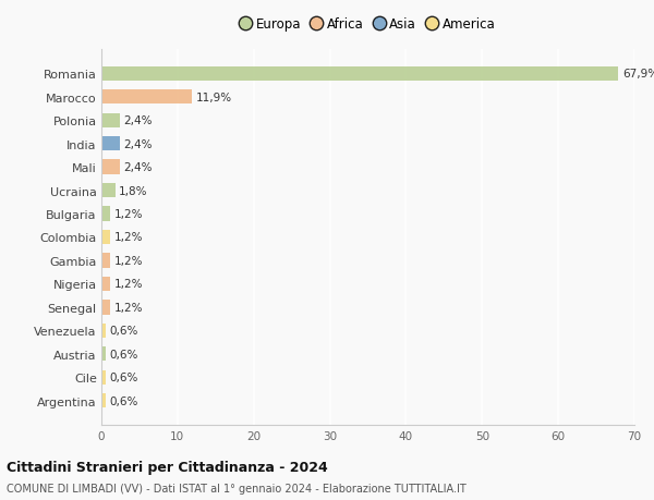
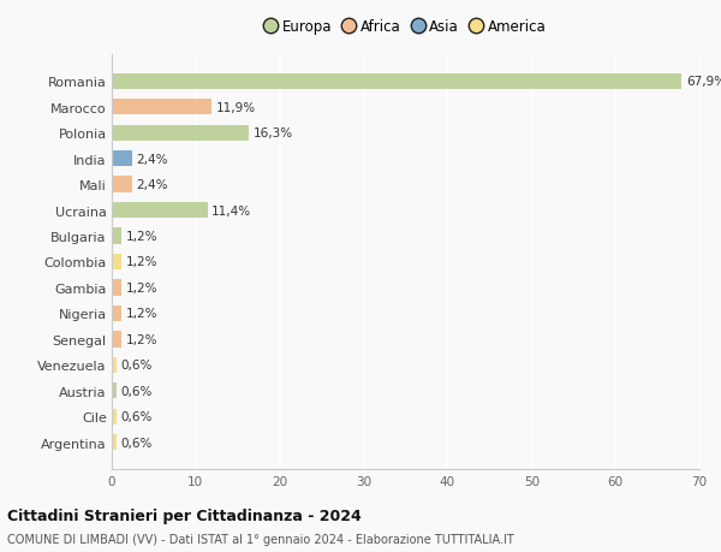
Polonia: 2,4% -> 16,3%
Ucraina: 1,8% -> 11,4%
